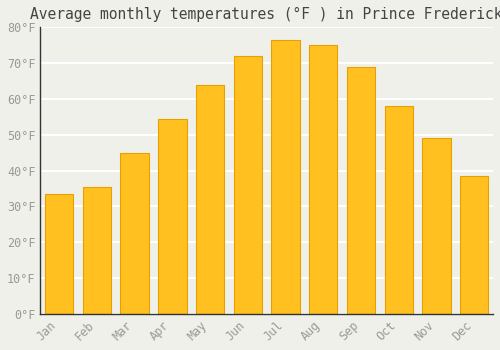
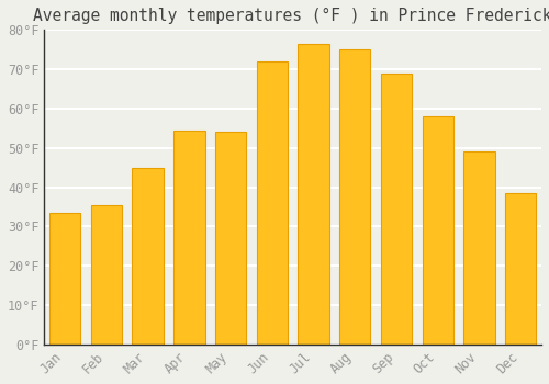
May: 64.0°F -> 54.0°F
